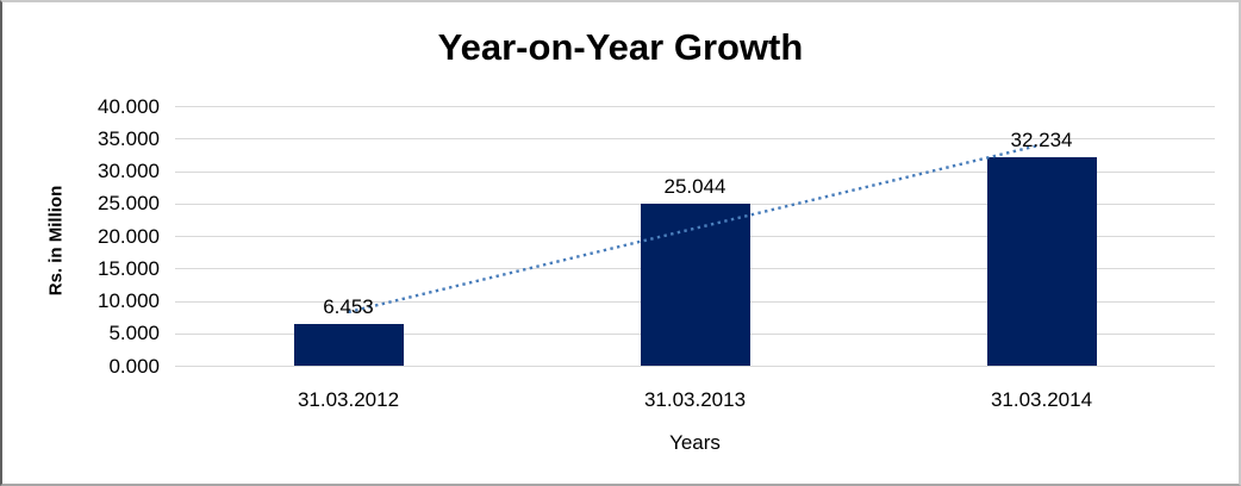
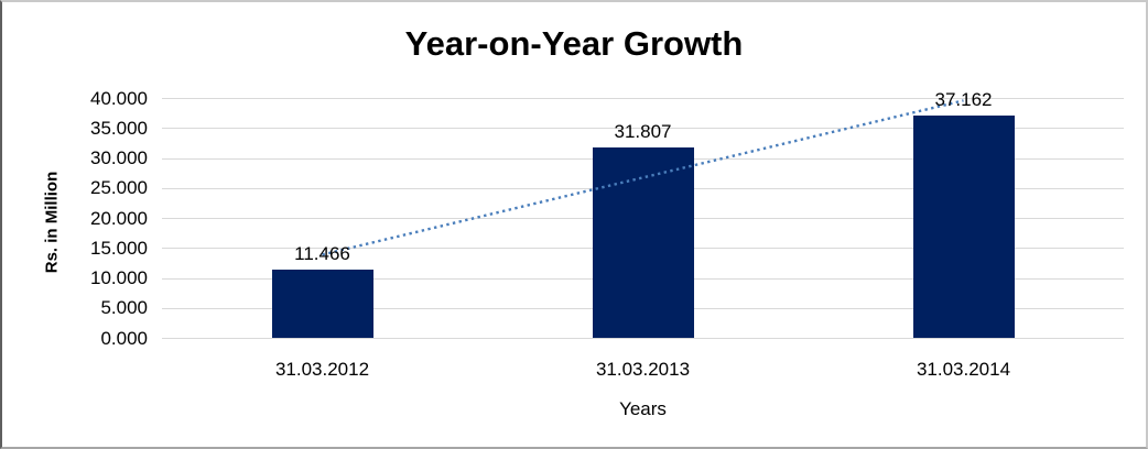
31.03.2012: 6.453 -> 11.466
31.03.2013: 25.044 -> 31.807
31.03.2014: 32.234 -> 37.162
